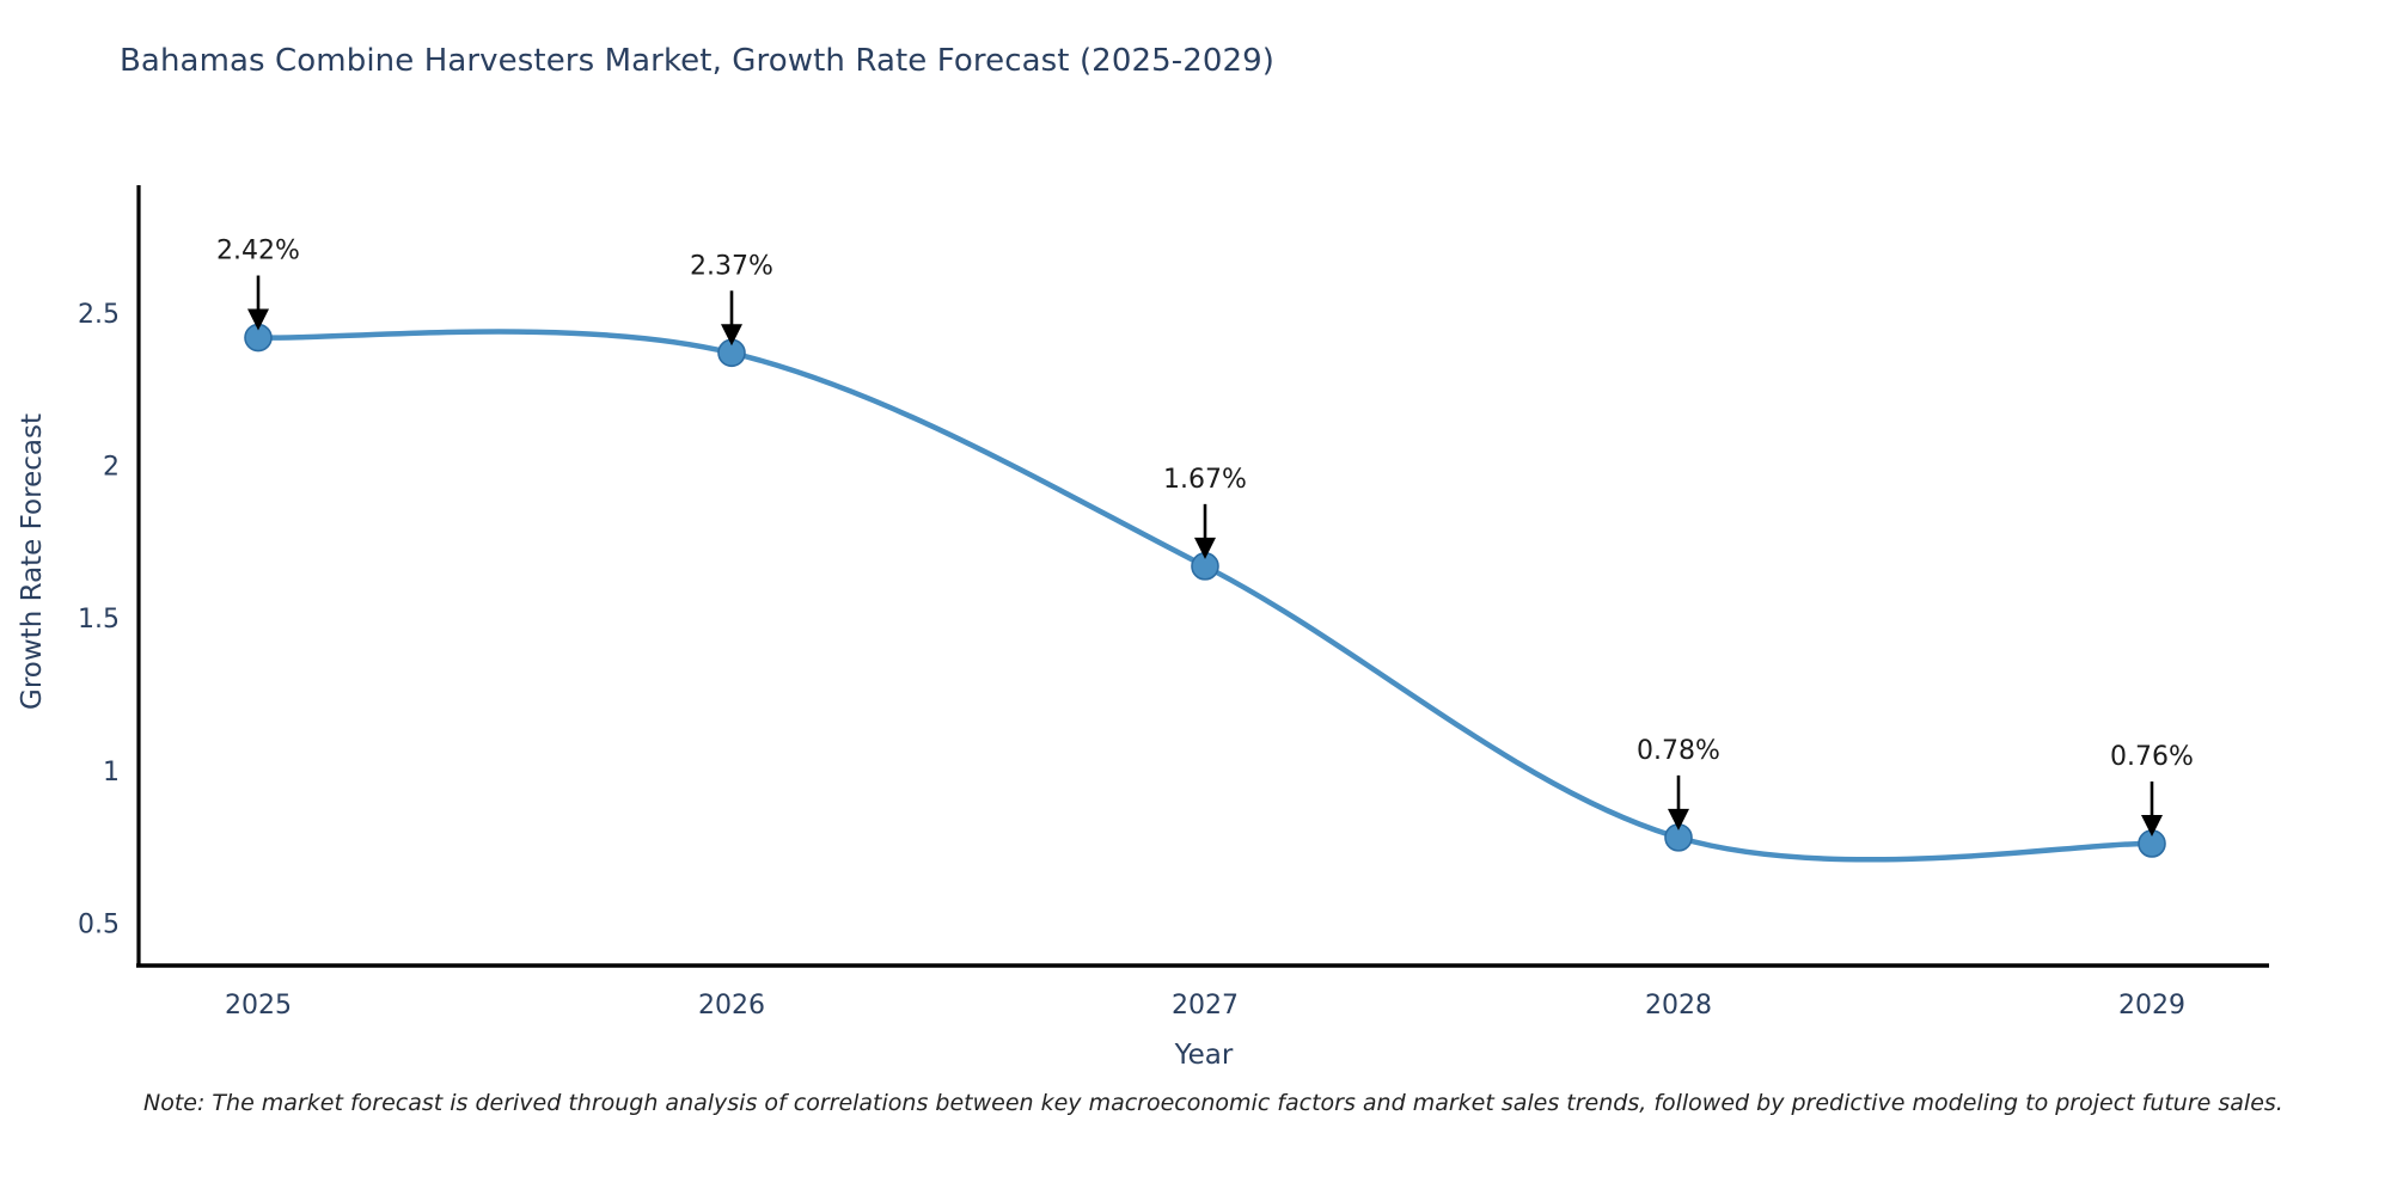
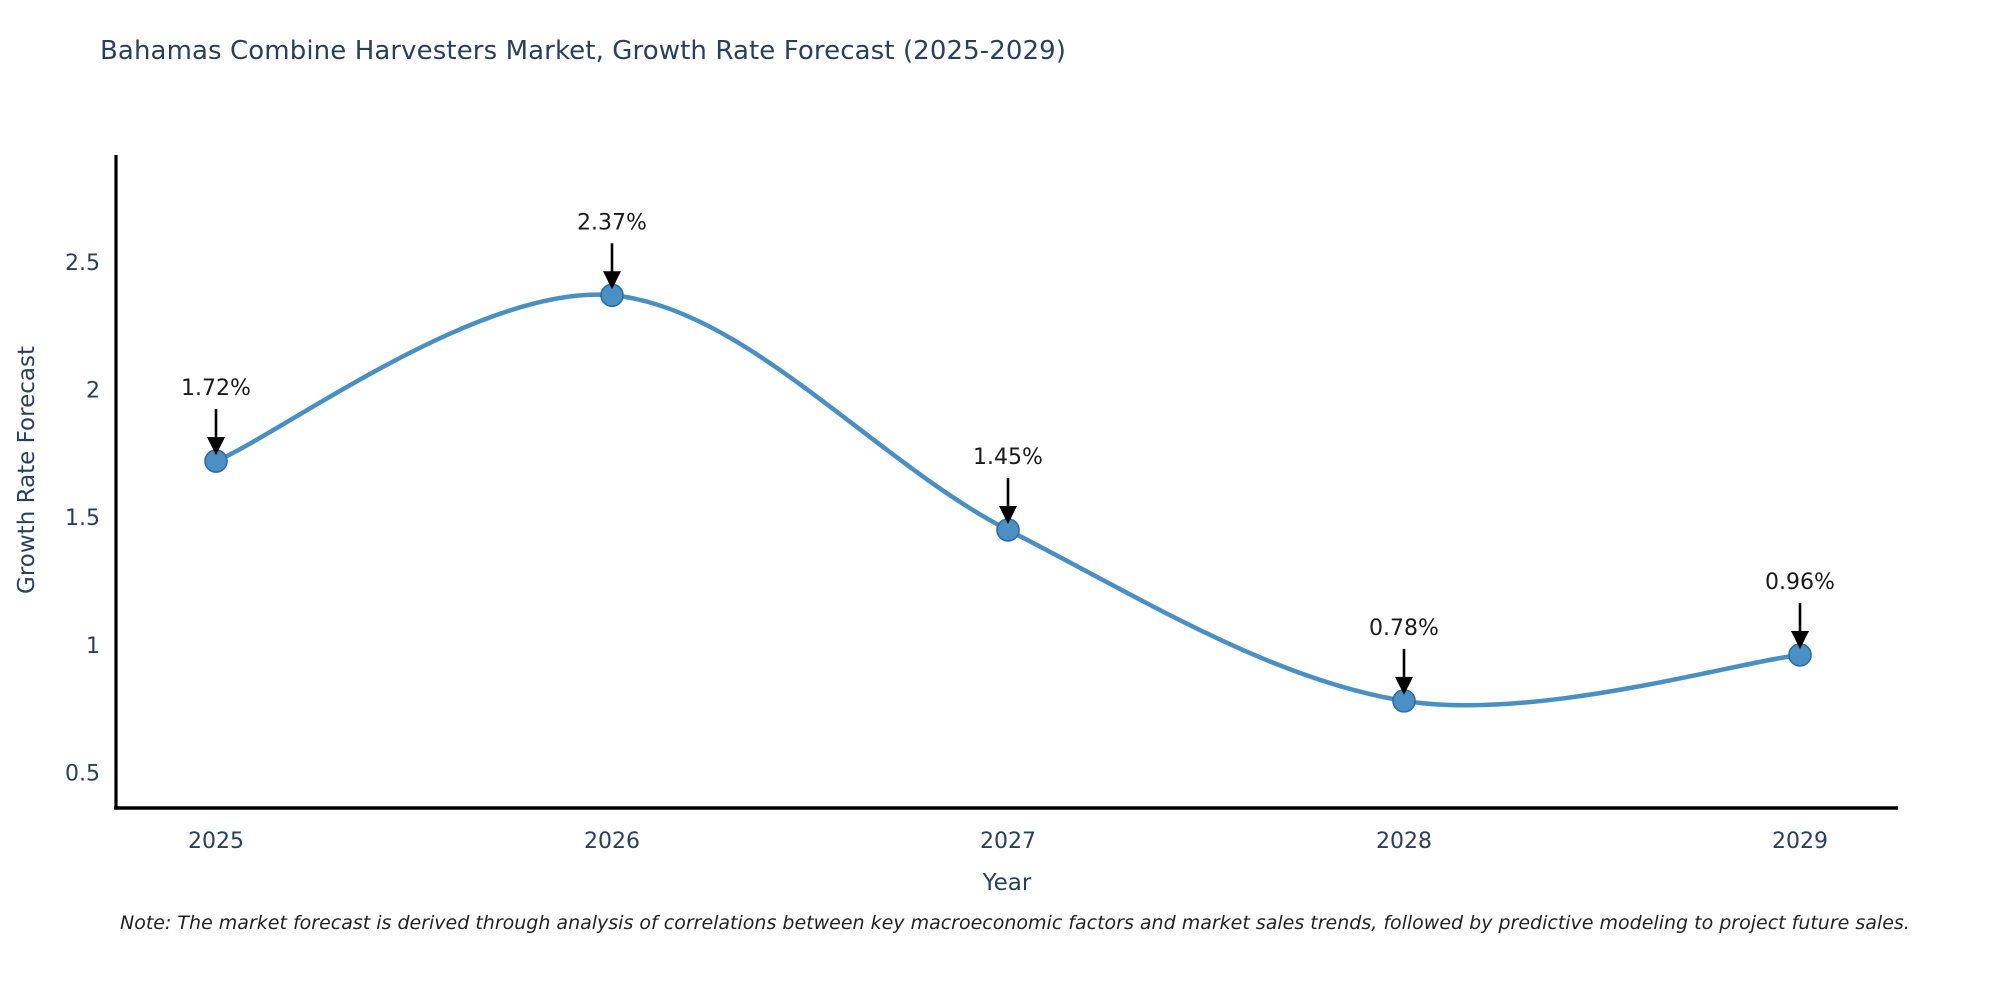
2025: 2.42% -> 1.72%
2027: 1.67% -> 1.45%
2029: 0.76% -> 0.96%
